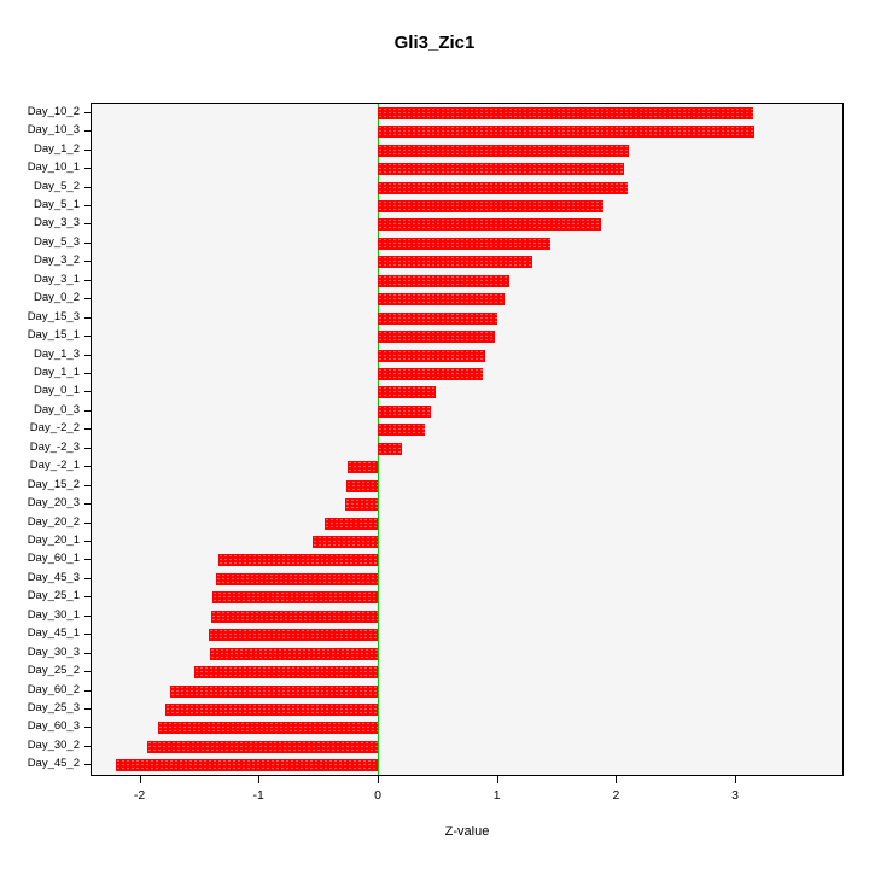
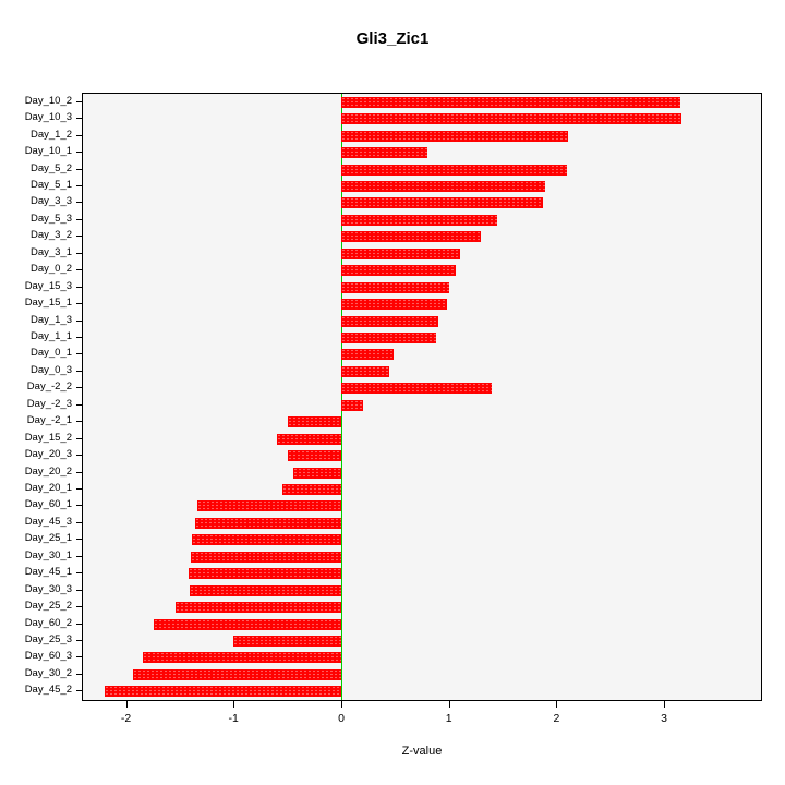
Day_10_1: 2.1 -> 0.8
Day_-2_2: 0.4 -> 1.4
Day_-2_1: -0.2 -> -0.5
Day_15_2: -0.3 -> -0.6
Day_20_3: -0.3 -> -0.5
Day_25_3: -1.8 -> -1.0
